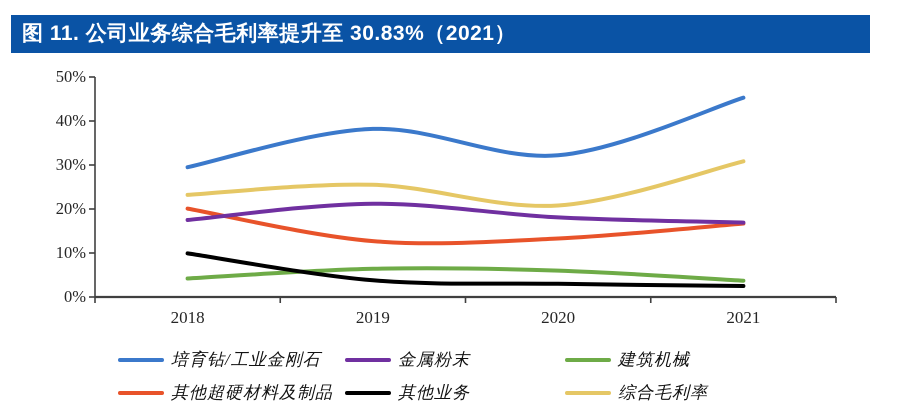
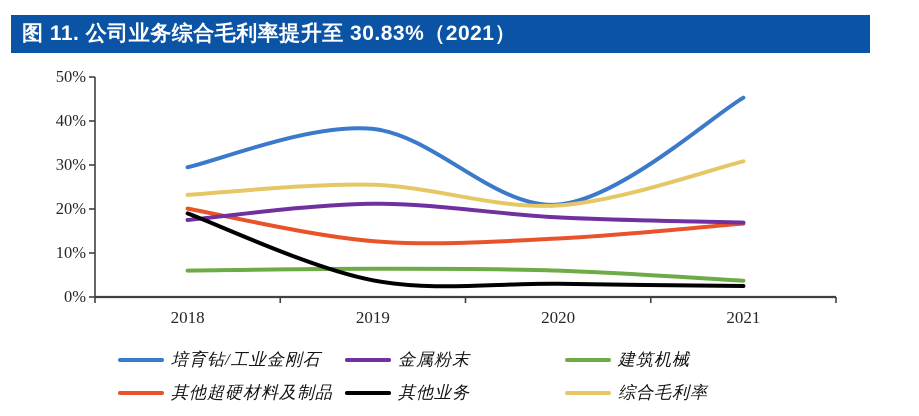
建筑机械/2018: 4% -> 6%
其他业务/2018: 10% -> 19%
培育钻/工业金刚石/2020: 32% -> 21%
